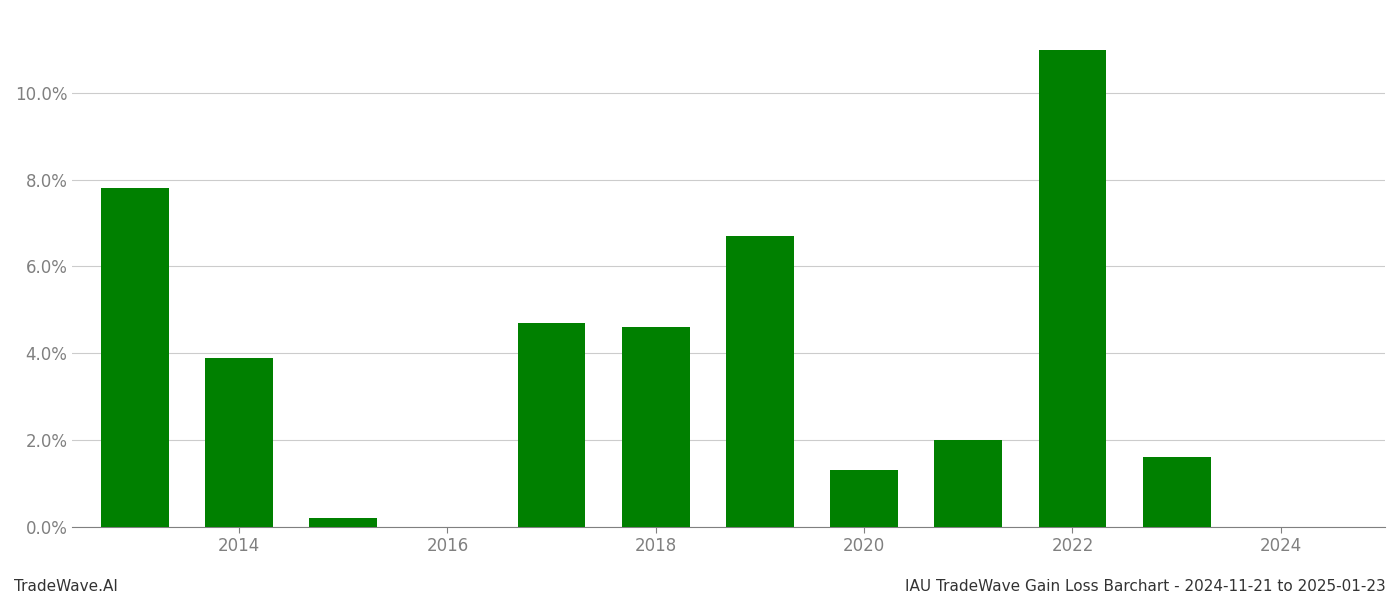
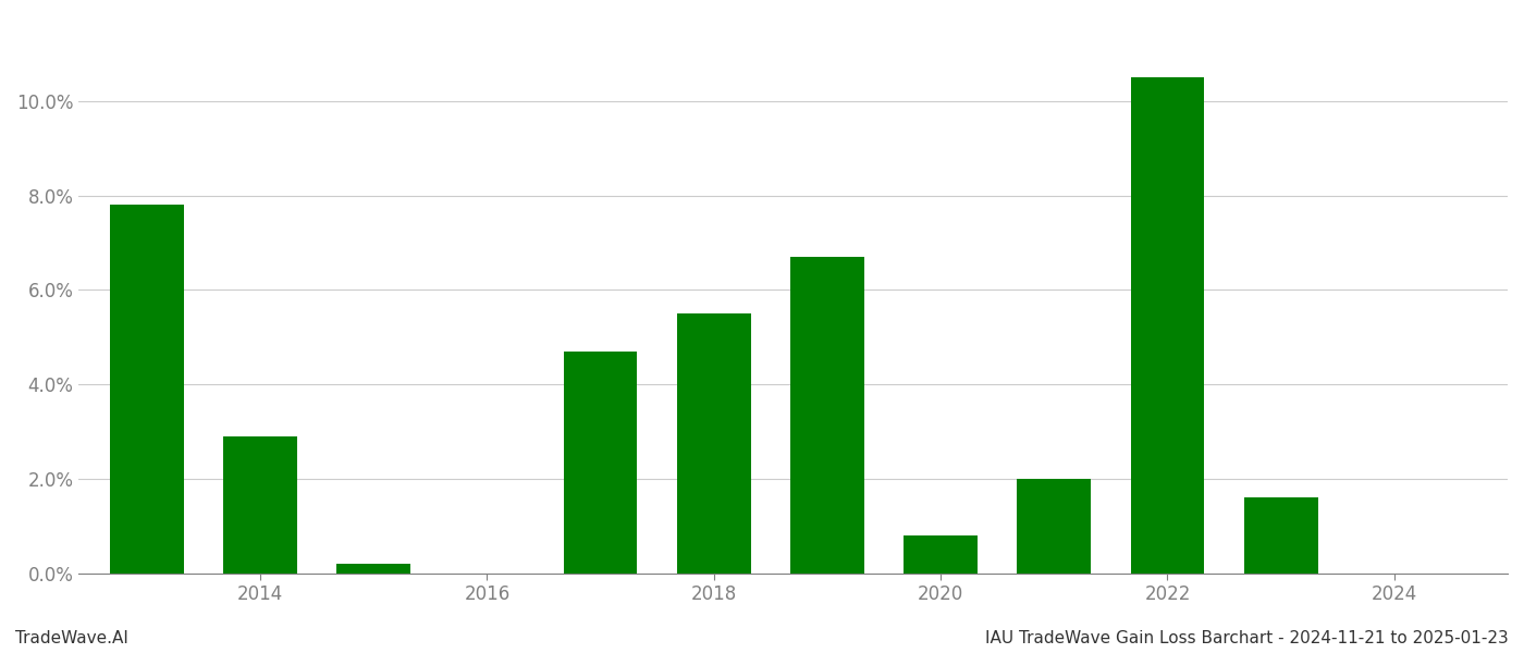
2014: 3.9% -> 2.9%
2018: 4.6% -> 5.5%
2020: 1.3% -> 0.8%
2022: 11.0% -> 10.5%
